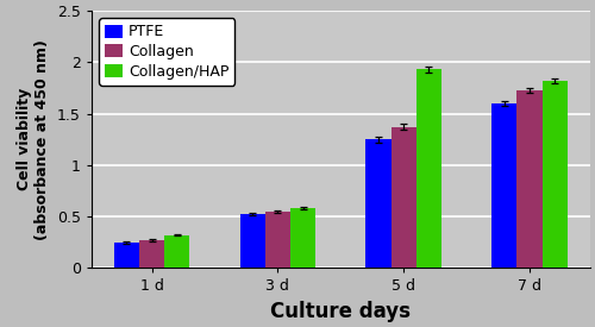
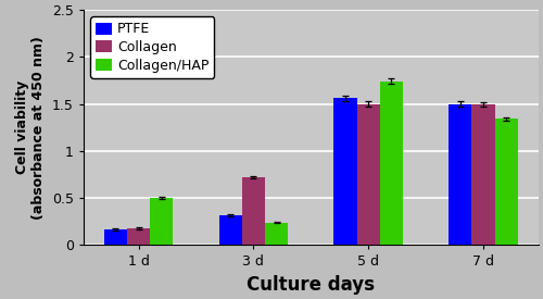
PTFE/1 d: 0.25 -> 0.16
Collagen/1 d: 0.27 -> 0.18
Collagen/HAP/1 d: 0.32 -> 0.50
PTFE/3 d: 0.52 -> 0.32
Collagen/3 d: 0.55 -> 0.72
Collagen/HAP/3 d: 0.58 -> 0.24
PTFE/5 d: 1.25 -> 1.56
Collagen/5 d: 1.37 -> 1.50
Collagen/HAP/5 d: 1.93 -> 1.74
PTFE/7 d: 1.60 -> 1.50
Collagen/7 d: 1.73 -> 1.50
Collagen/HAP/7 d: 1.82 -> 1.34
